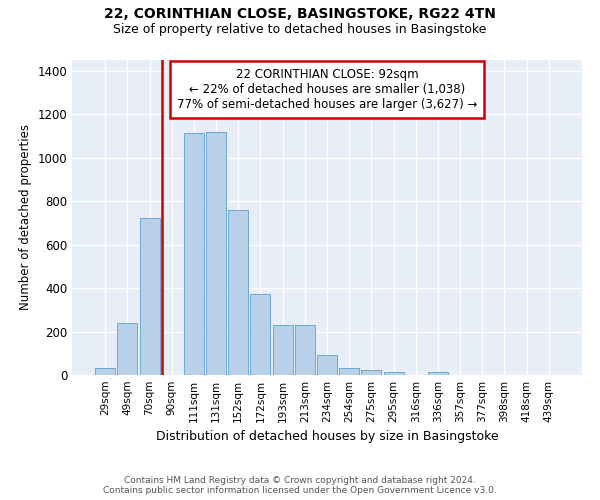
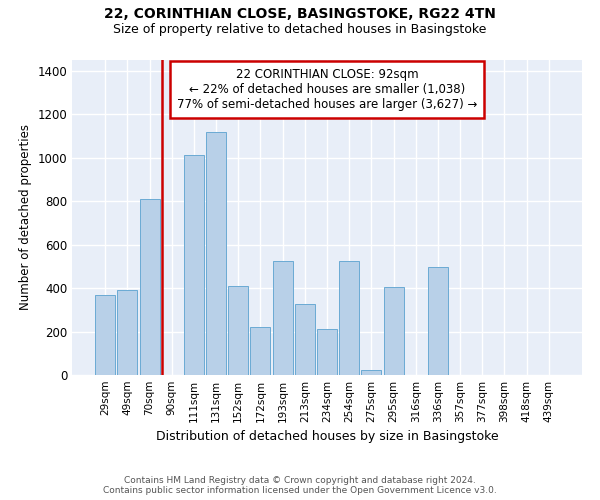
29sqm: 30 -> 370
49sqm: 240 -> 390
70sqm: 725 -> 810
111sqm: 1115 -> 1015
152sqm: 760 -> 410
172sqm: 375 -> 220
193sqm: 230 -> 525
213sqm: 230 -> 325
234sqm: 90 -> 210
254sqm: 30 -> 525
295sqm: 15 -> 405
336sqm: 12 -> 495
